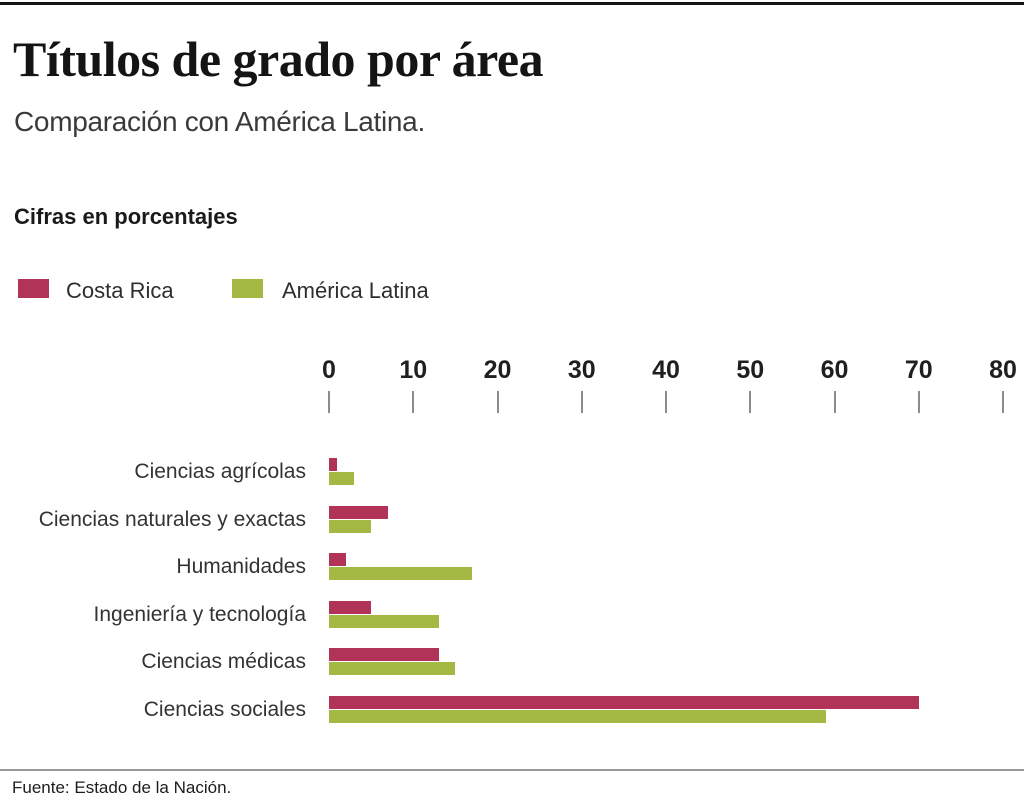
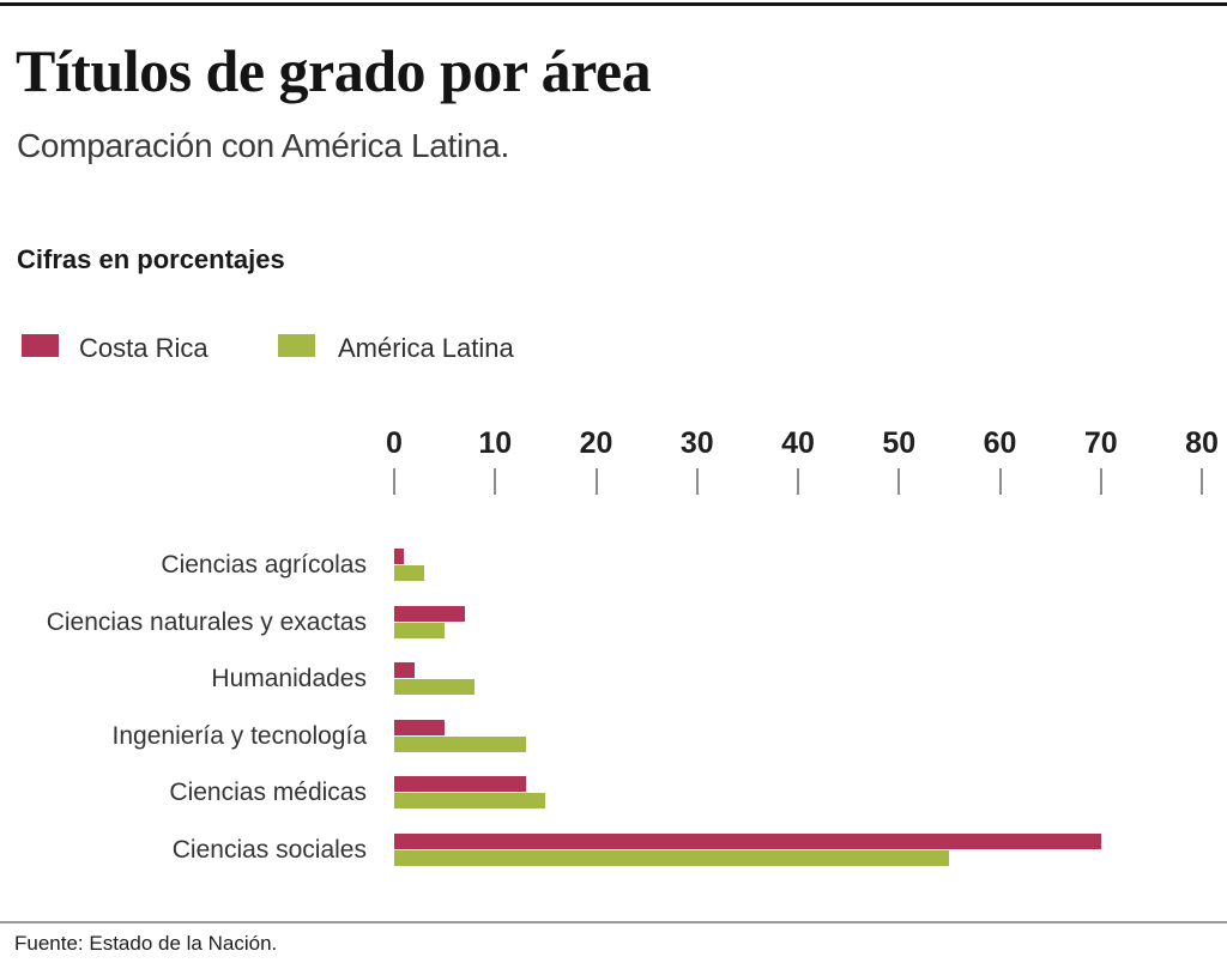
América Latina/Humanidades: 17 -> 8
América Latina/Ciencias sociales: 59 -> 55
